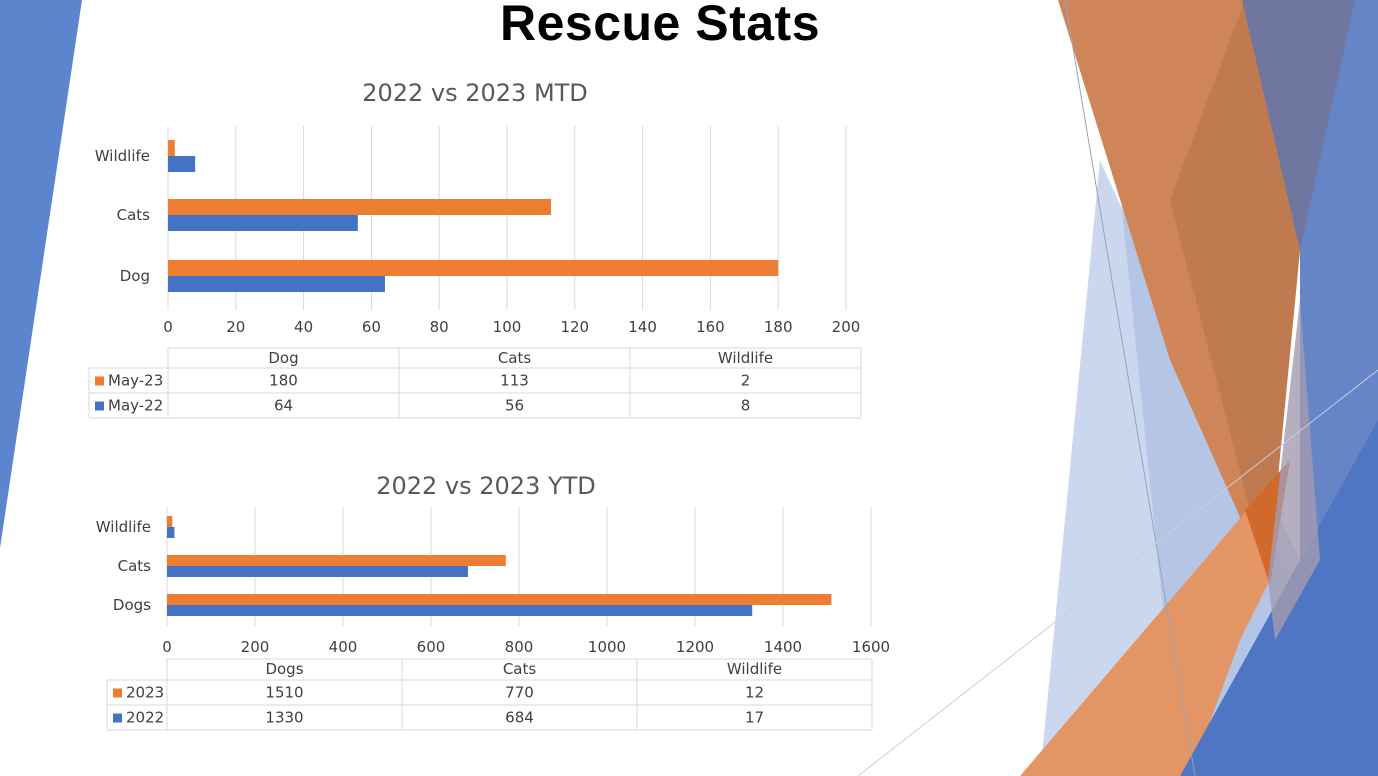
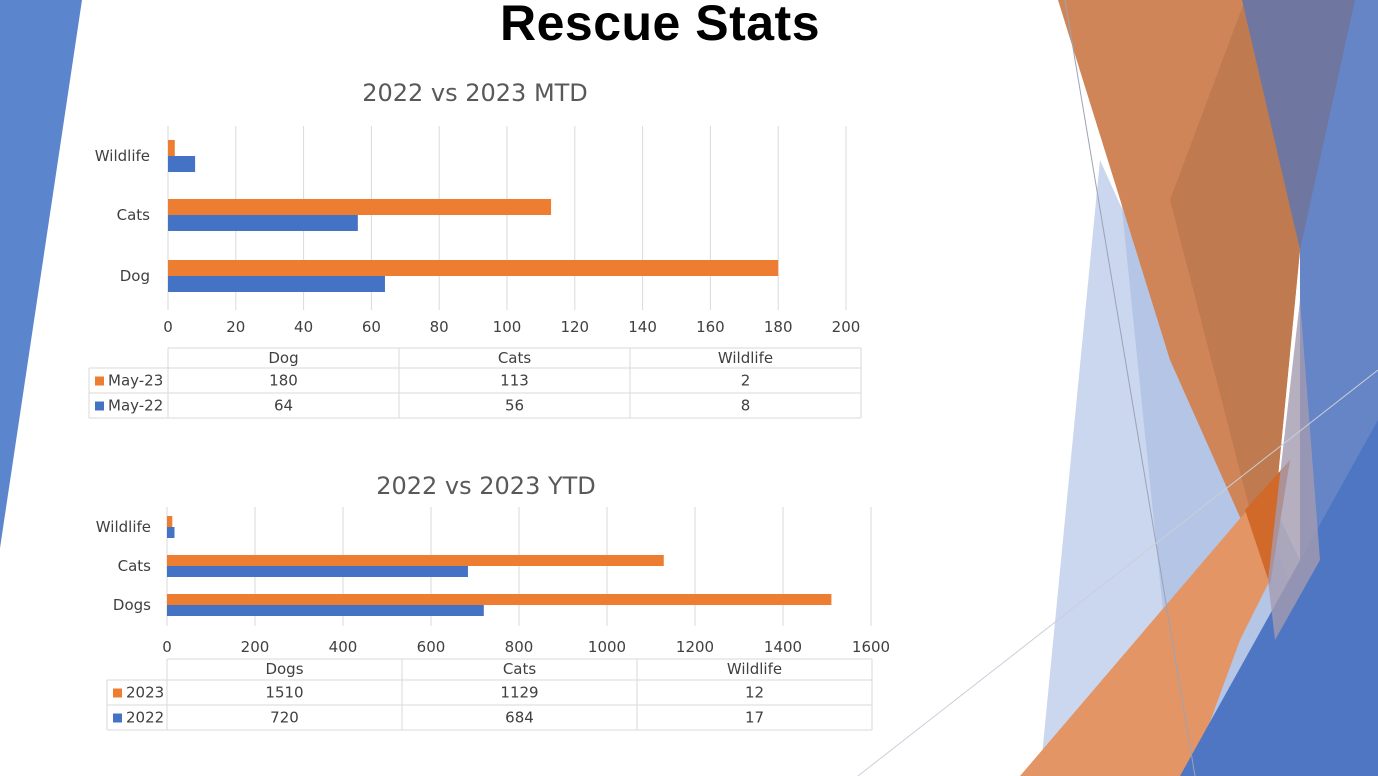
2022 vs 2023 YTD/2022/Dogs: 1330 -> 720
2022 vs 2023 YTD/2023/Cats: 770 -> 1129
